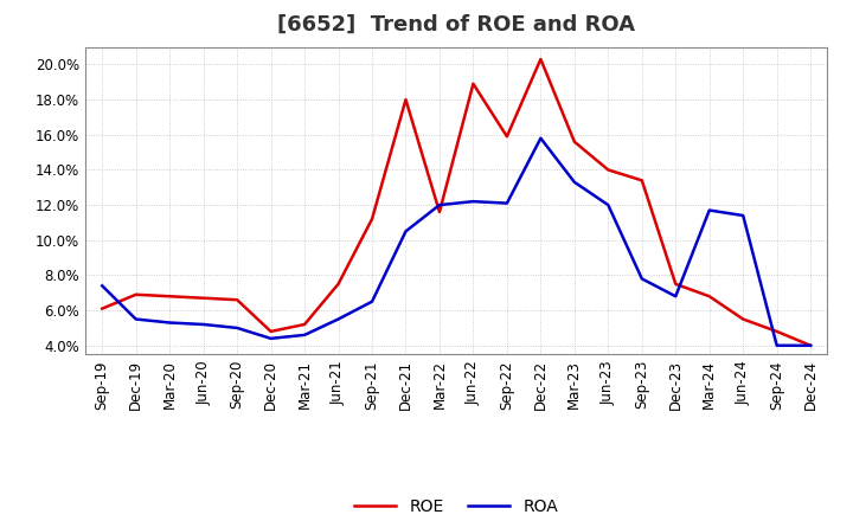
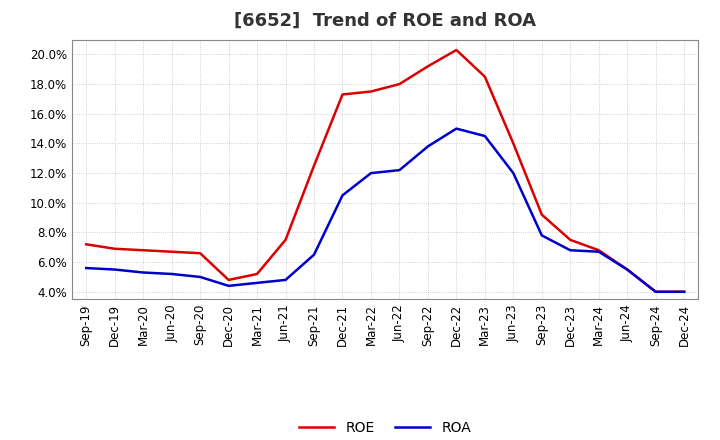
ROE/Sep-19: 6.1% -> 7.2%
ROA/Sep-19: 7.4% -> 5.6%
ROA/Jun-21: 5.5% -> 4.8%
ROE/Sep-21: 11.2% -> 12.5%
ROE/Dec-21: 18.0% -> 17.3%
ROE/Mar-22: 11.6% -> 17.5%
ROE/Jun-22: 18.9% -> 18.0%
ROE/Sep-22: 15.9% -> 19.2%
ROA/Sep-22: 12.1% -> 13.8%
ROA/Dec-22: 15.8% -> 15.0%
ROE/Mar-23: 15.6% -> 18.5%
ROA/Mar-23: 13.3% -> 14.5%
ROE/Sep-23: 13.4% -> 9.2%
ROA/Mar-24: 11.7% -> 6.7%
ROA/Jun-24: 11.4% -> 5.5%
ROE/Sep-24: 4.8% -> 4.0%
